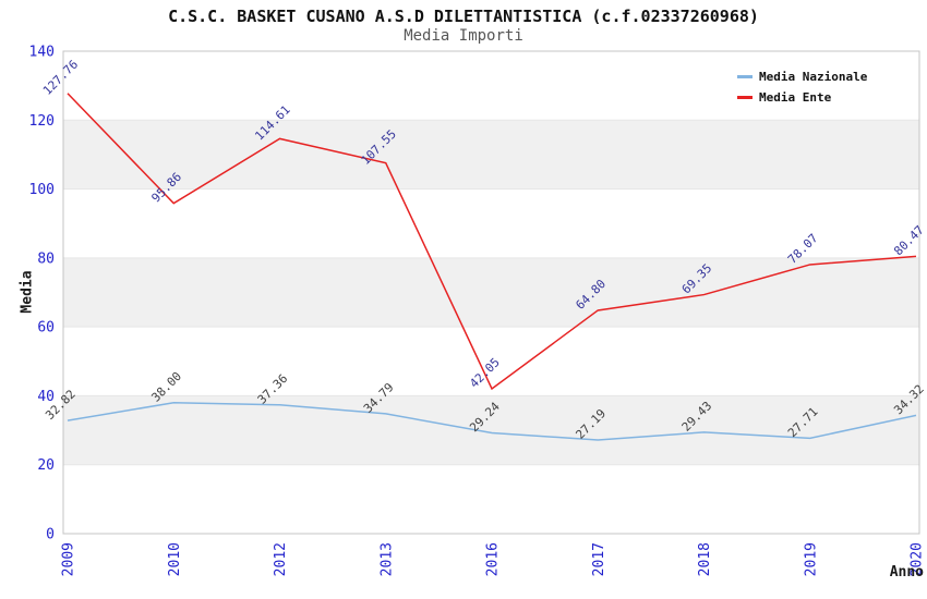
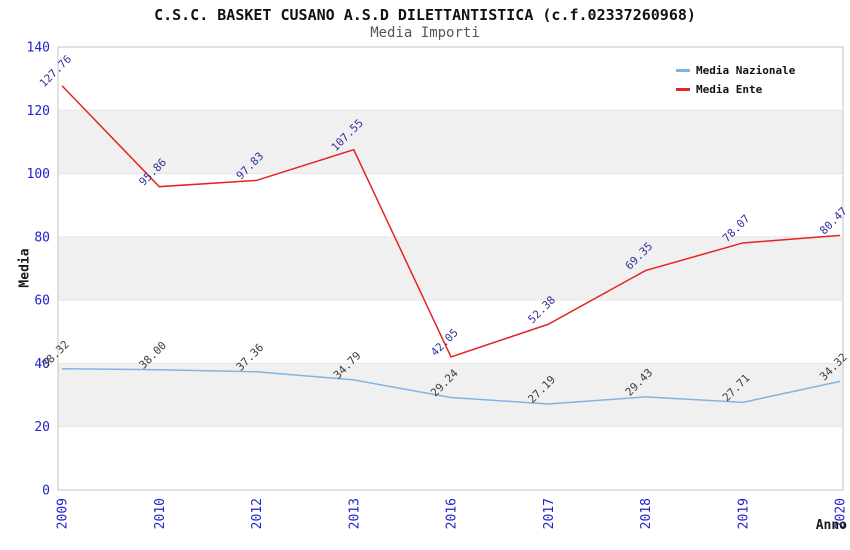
Media Nazionale/2009: 32.82 -> 38.32
Media Ente/2012: 114.61 -> 97.83
Media Ente/2017: 64.80 -> 52.38
